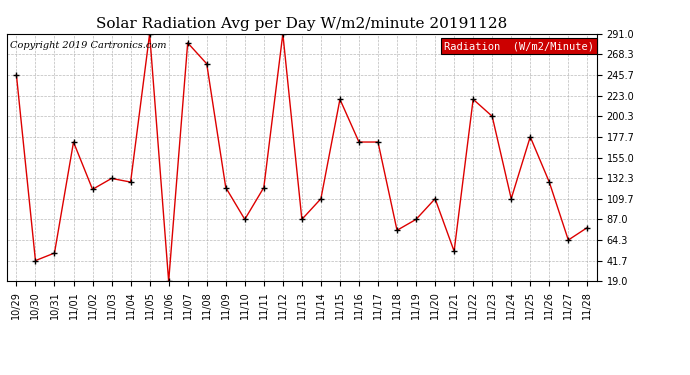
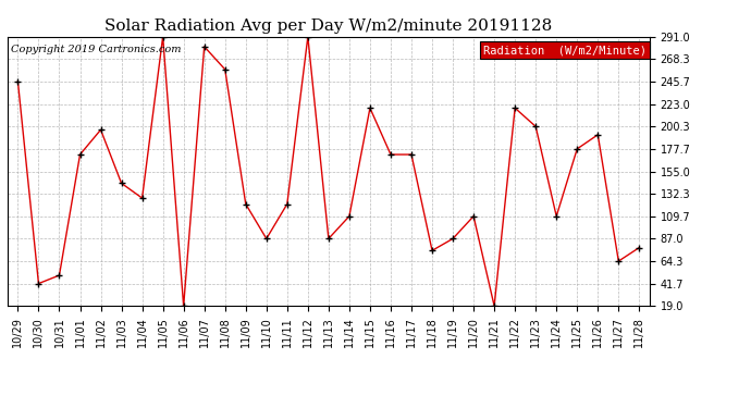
11/02: 120 -> 197
11/03: 132 -> 143
11/21: 52 -> 19
11/26: 128 -> 192
